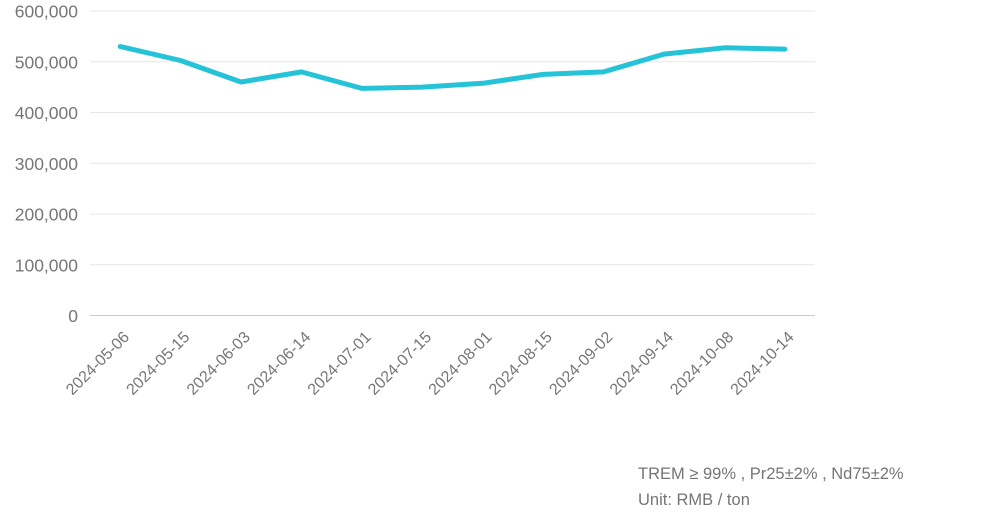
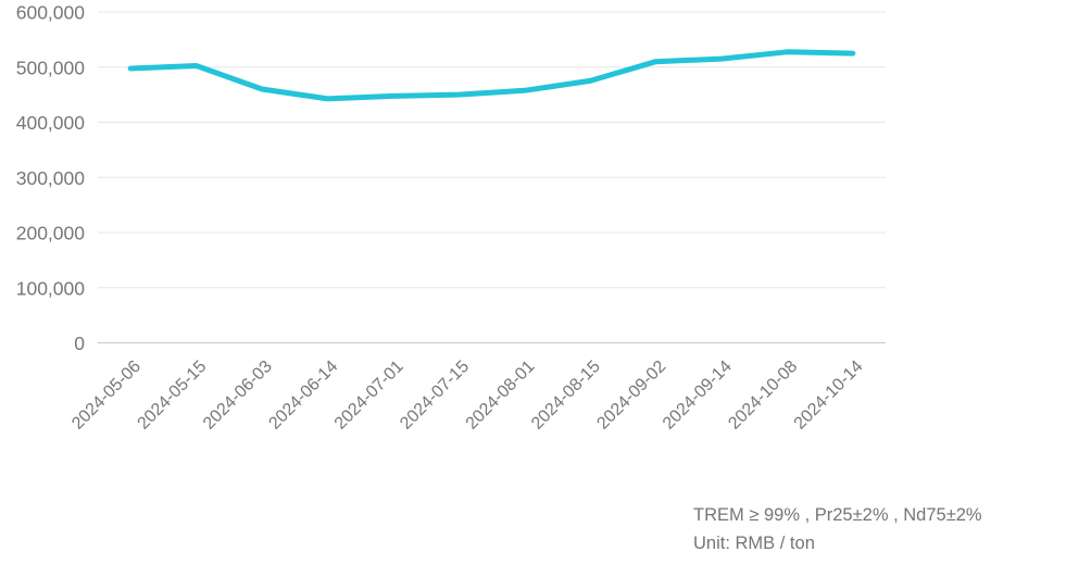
2024-05-06: 530000 -> 500000
2024-06-14: 480000 -> 440000
2024-09-02: 480000 -> 510000
